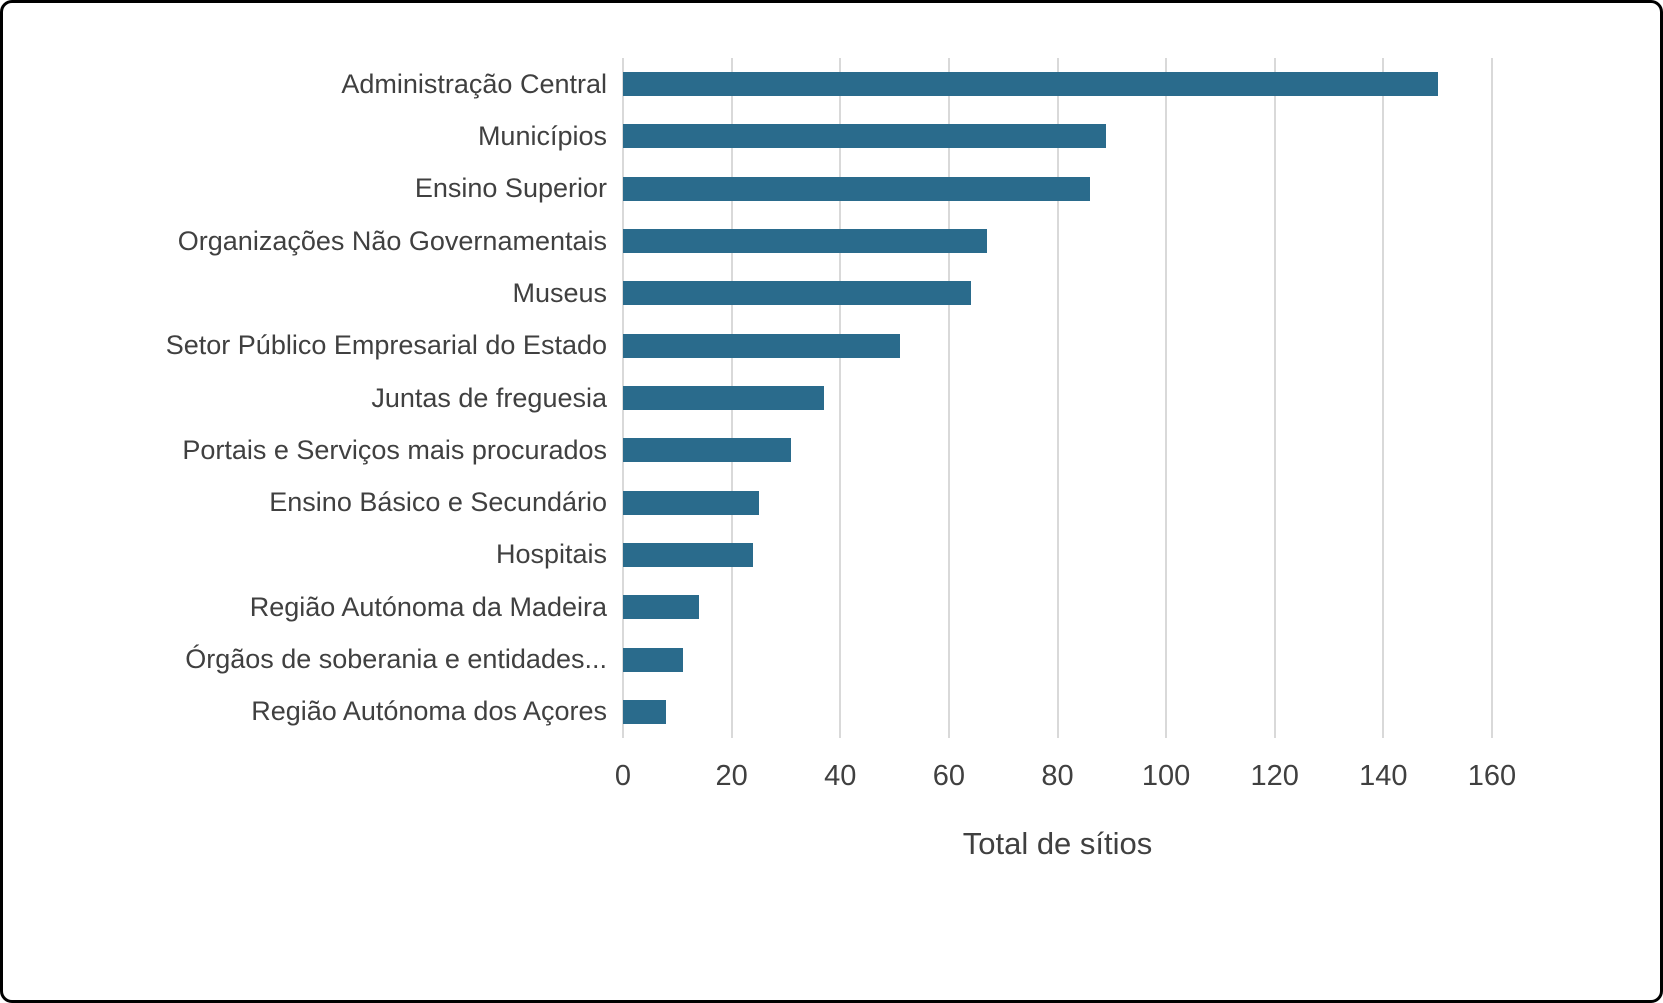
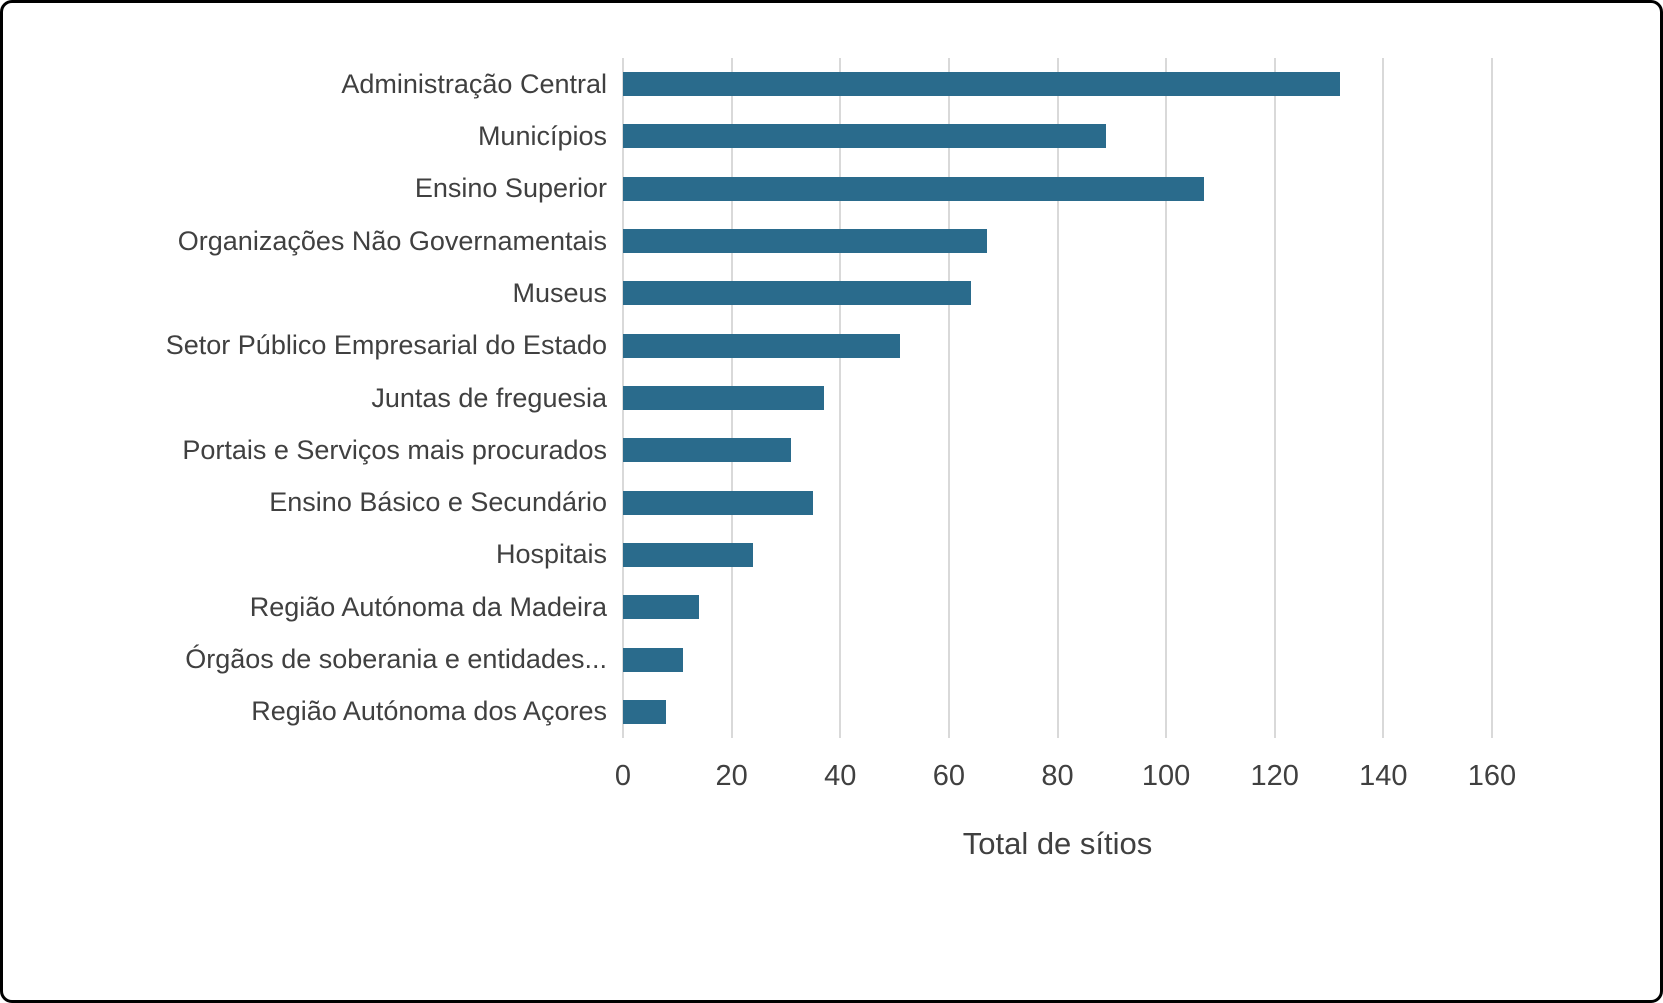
Administração Central: 150 -> 132
Ensino Superior: 86 -> 107
Ensino Básico e Secundário: 25 -> 35
